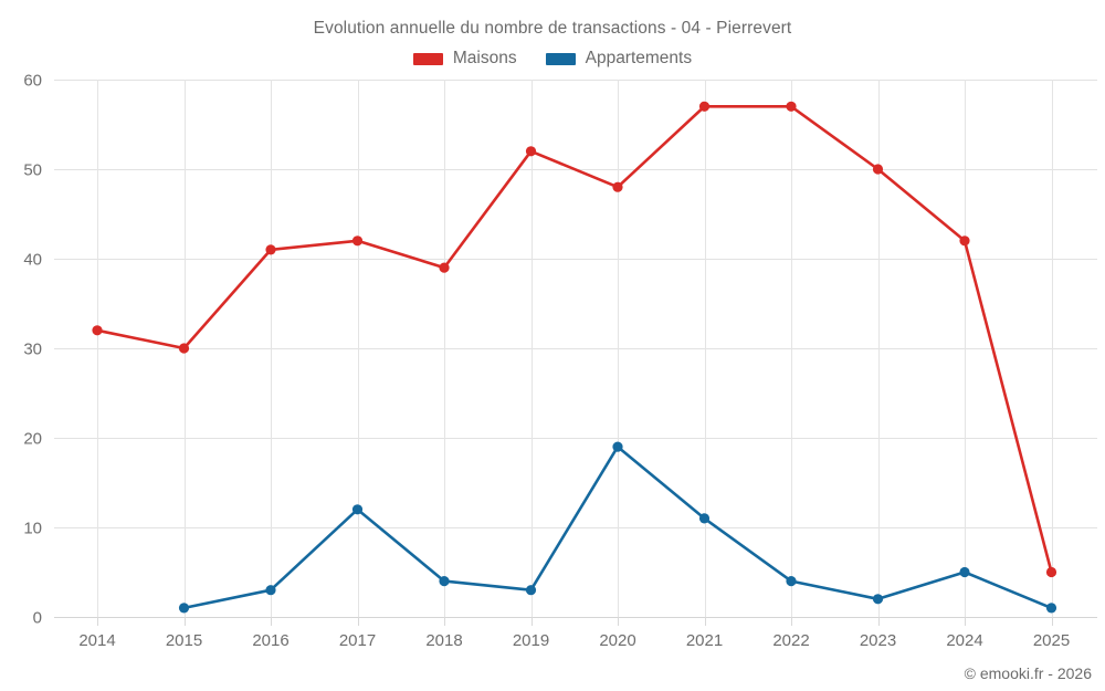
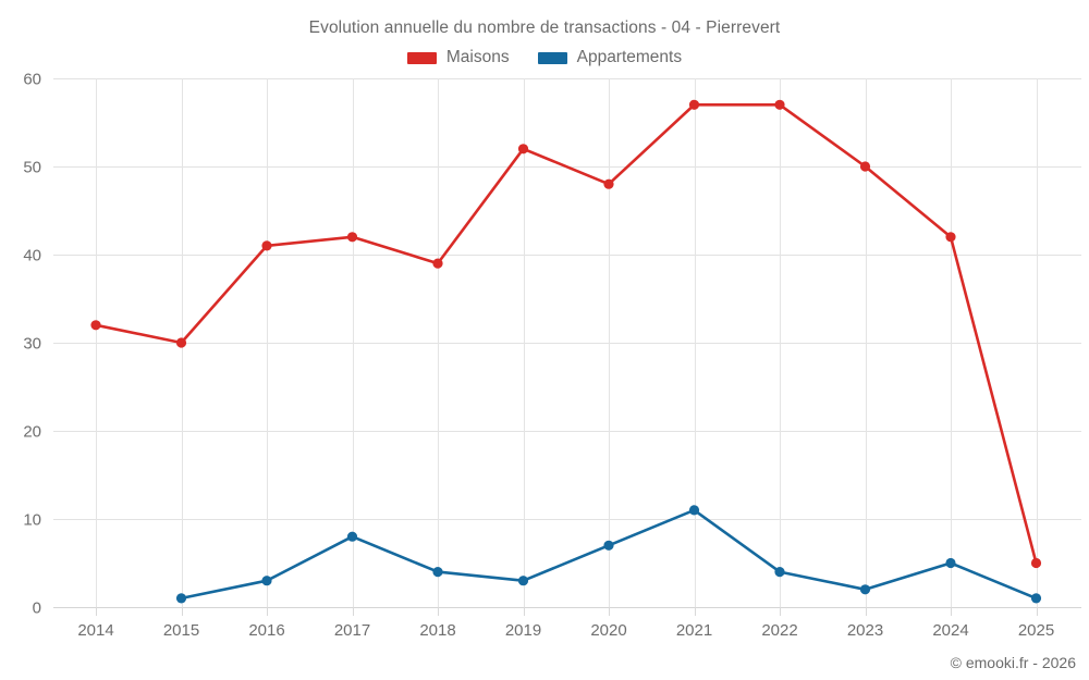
Appartements/2017: 12 -> 8
Appartements/2020: 19 -> 7
